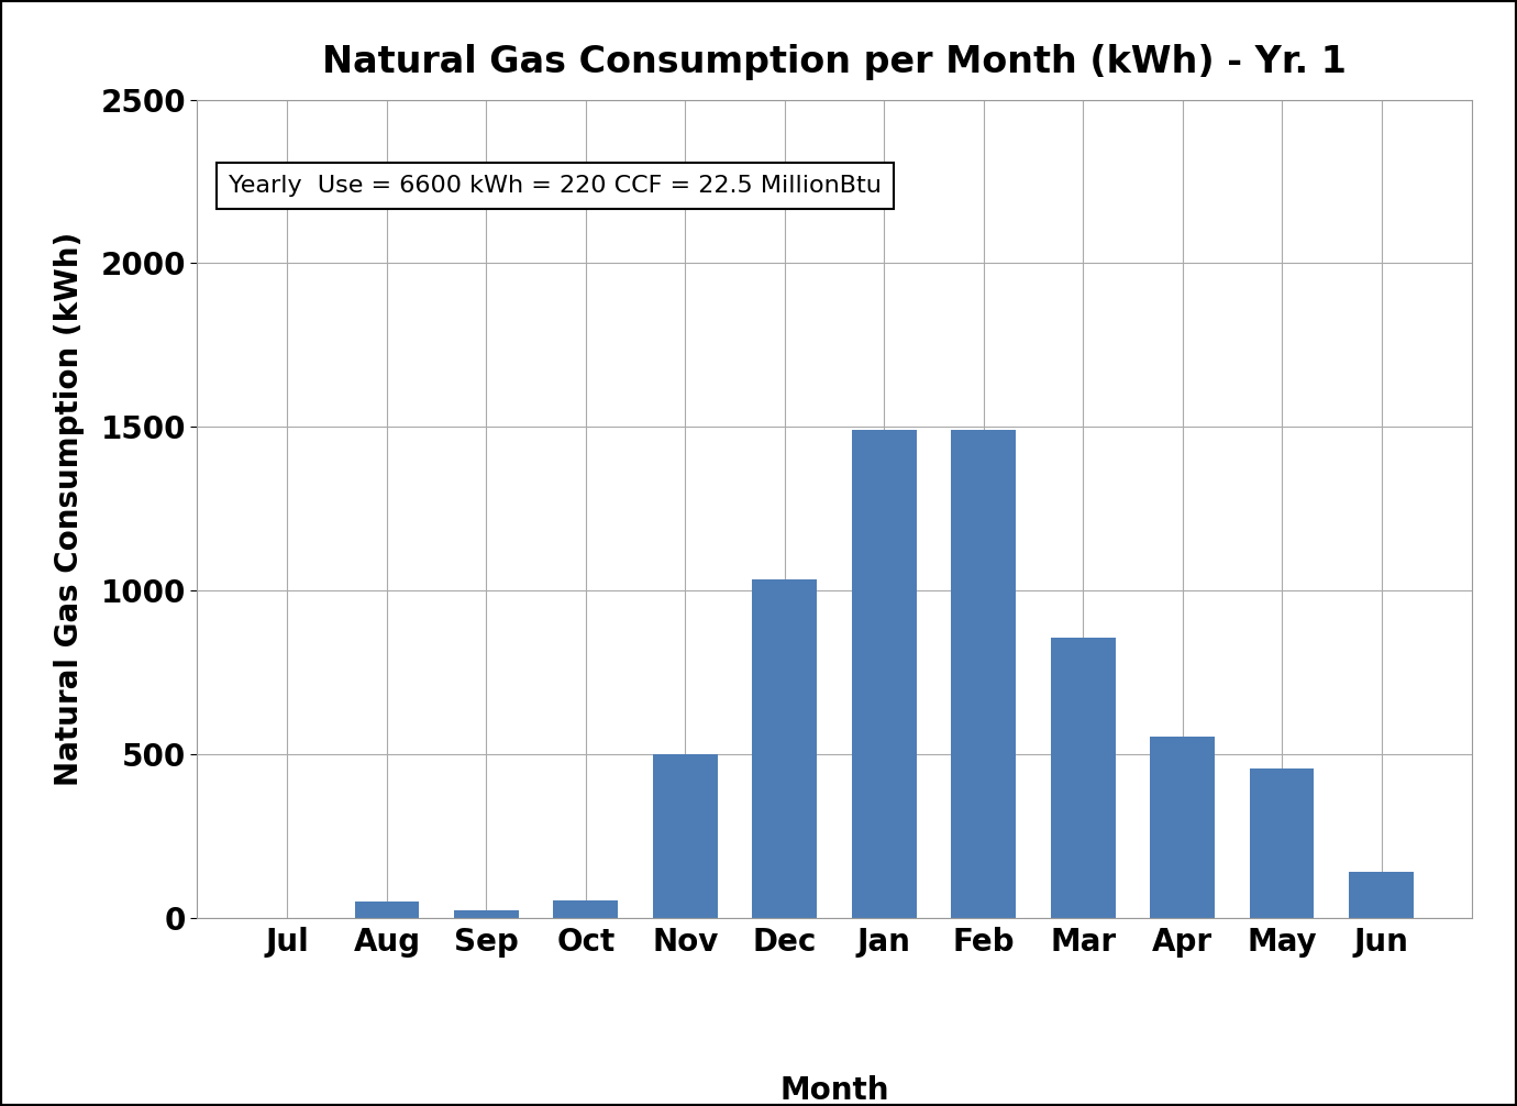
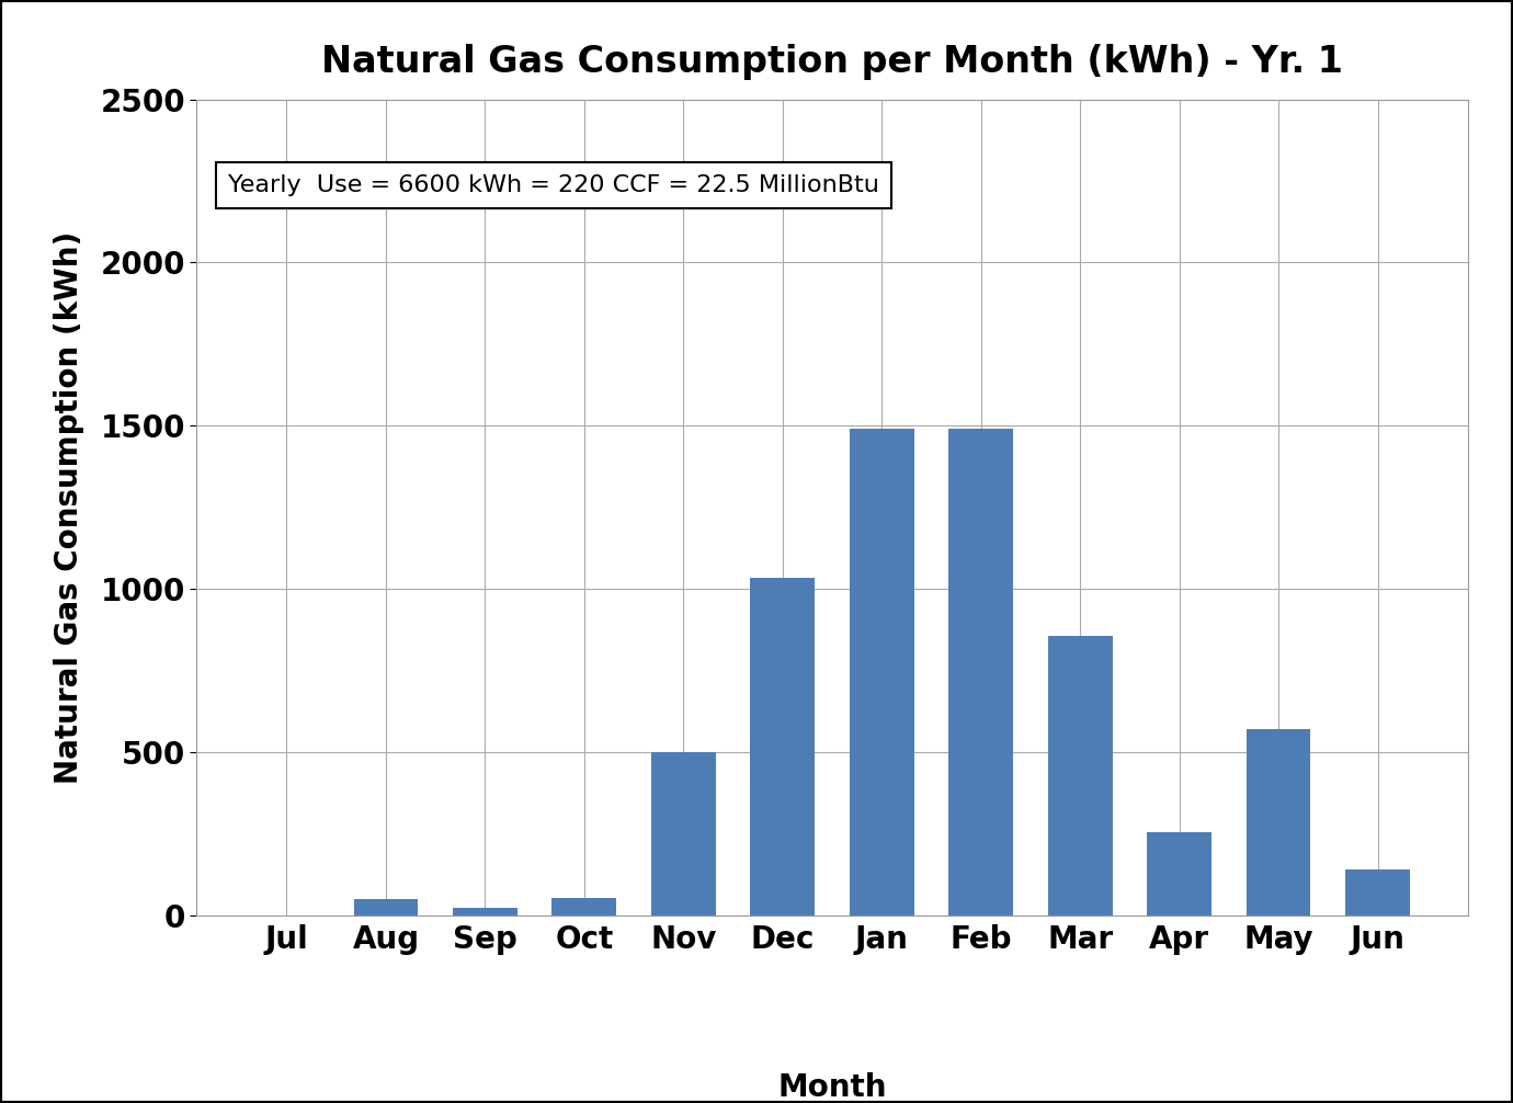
Apr: 555 -> 255
May: 455 -> 570
